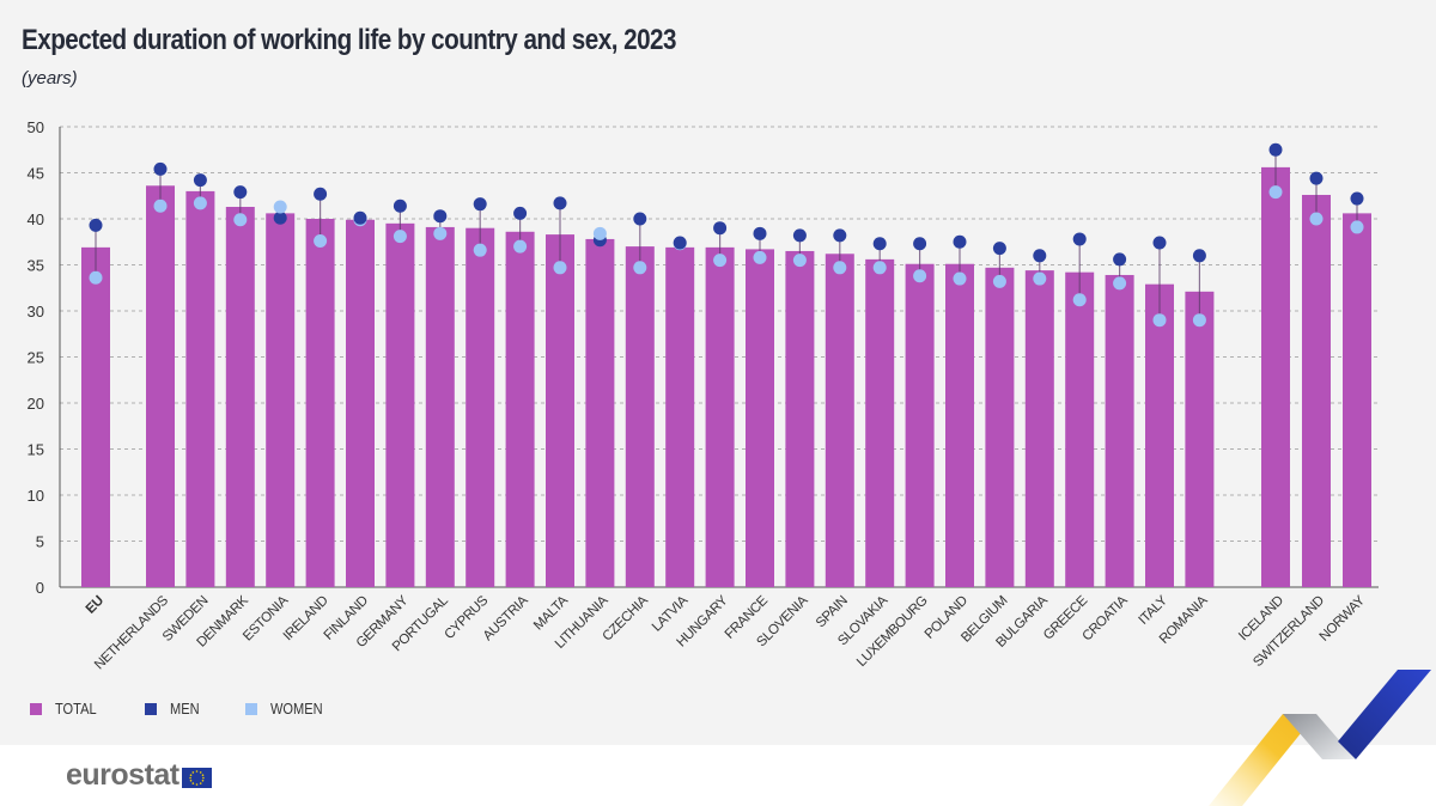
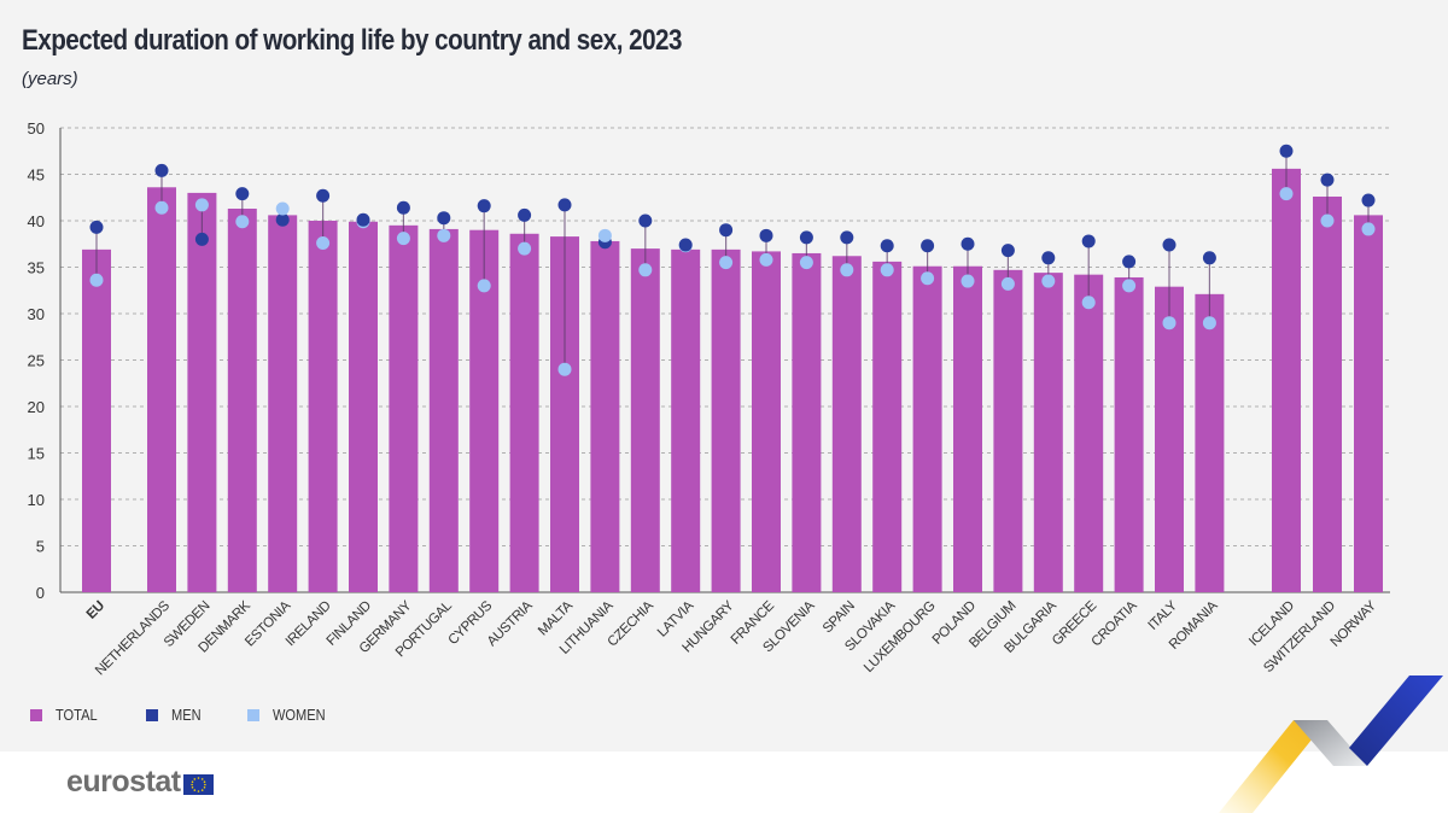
MEN/SWEDEN: 44 -> 38
WOMEN/CYPRUS: 37 -> 33
WOMEN/MALTA: 35 -> 24
